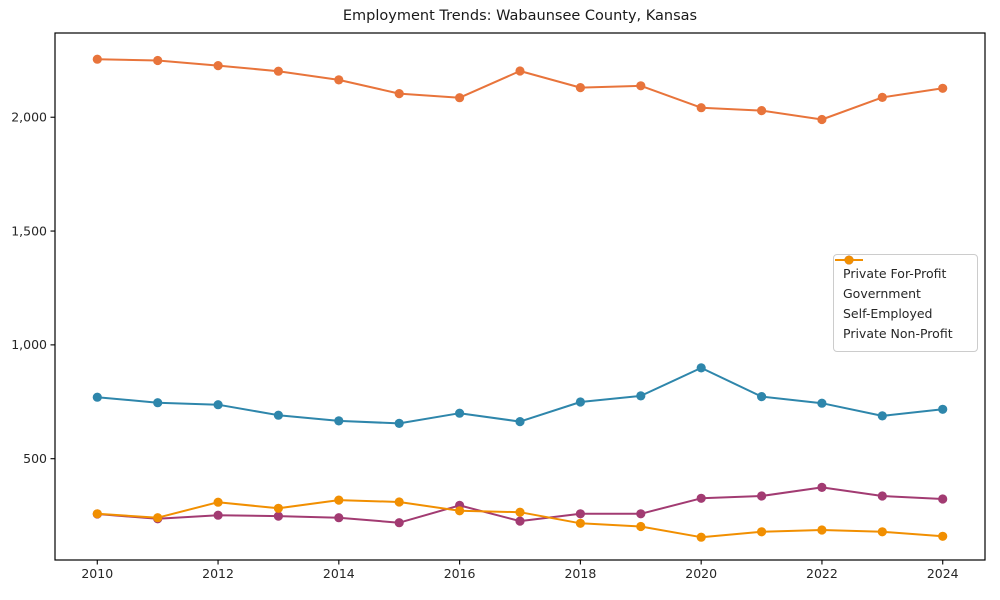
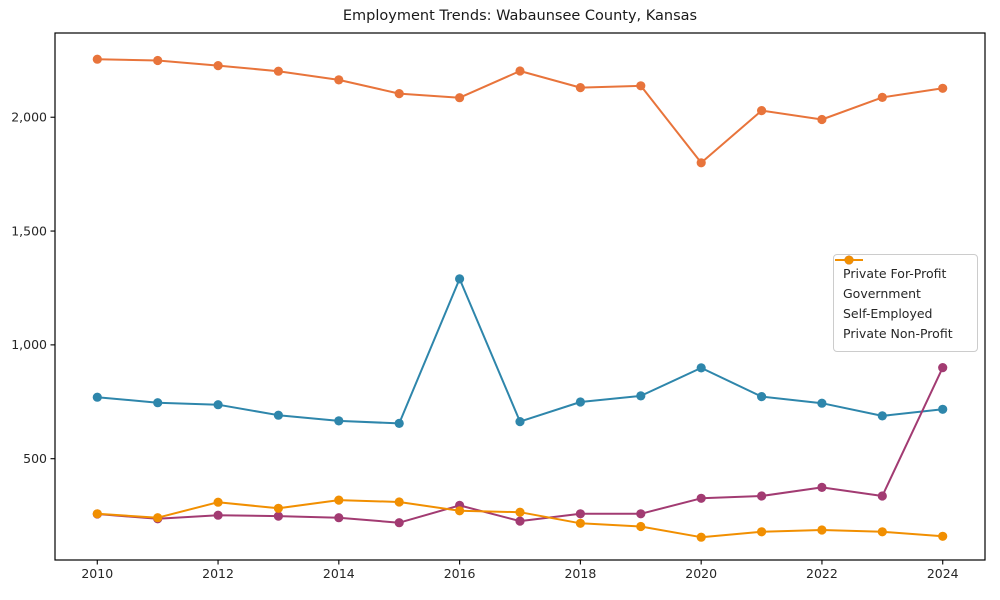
Government/2016: 700 -> 1290
Private For-Profit/2020: 2040 -> 1800
Self-Employed/2024: 320 -> 900
